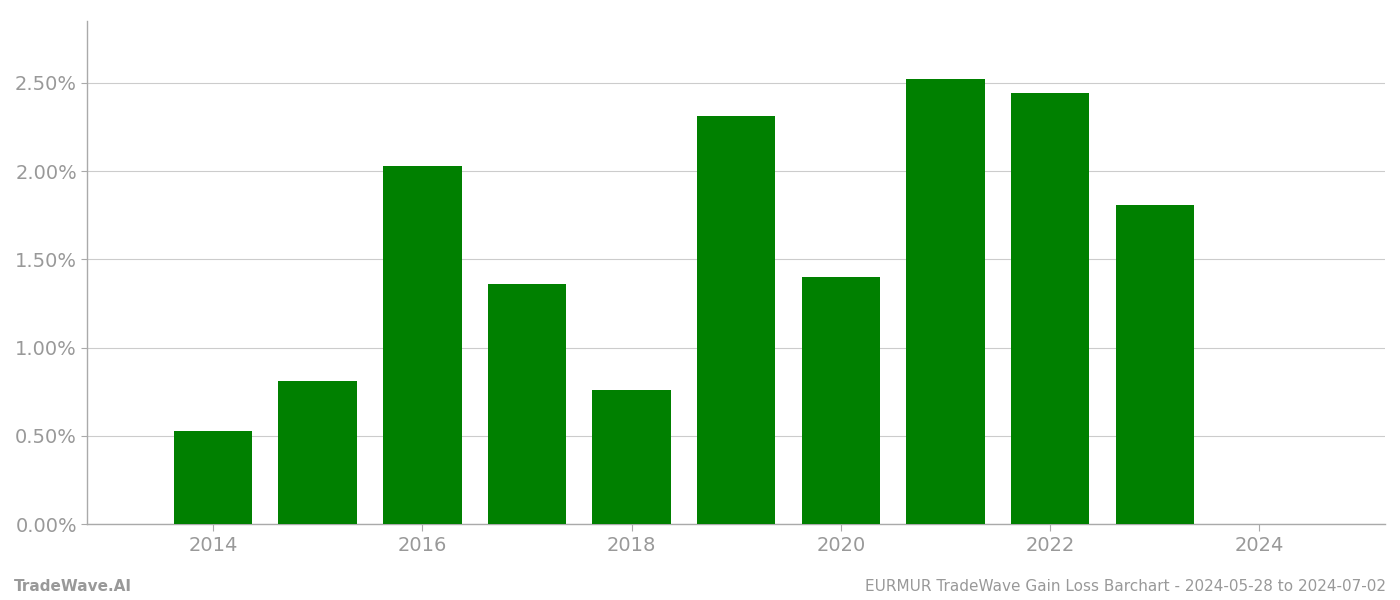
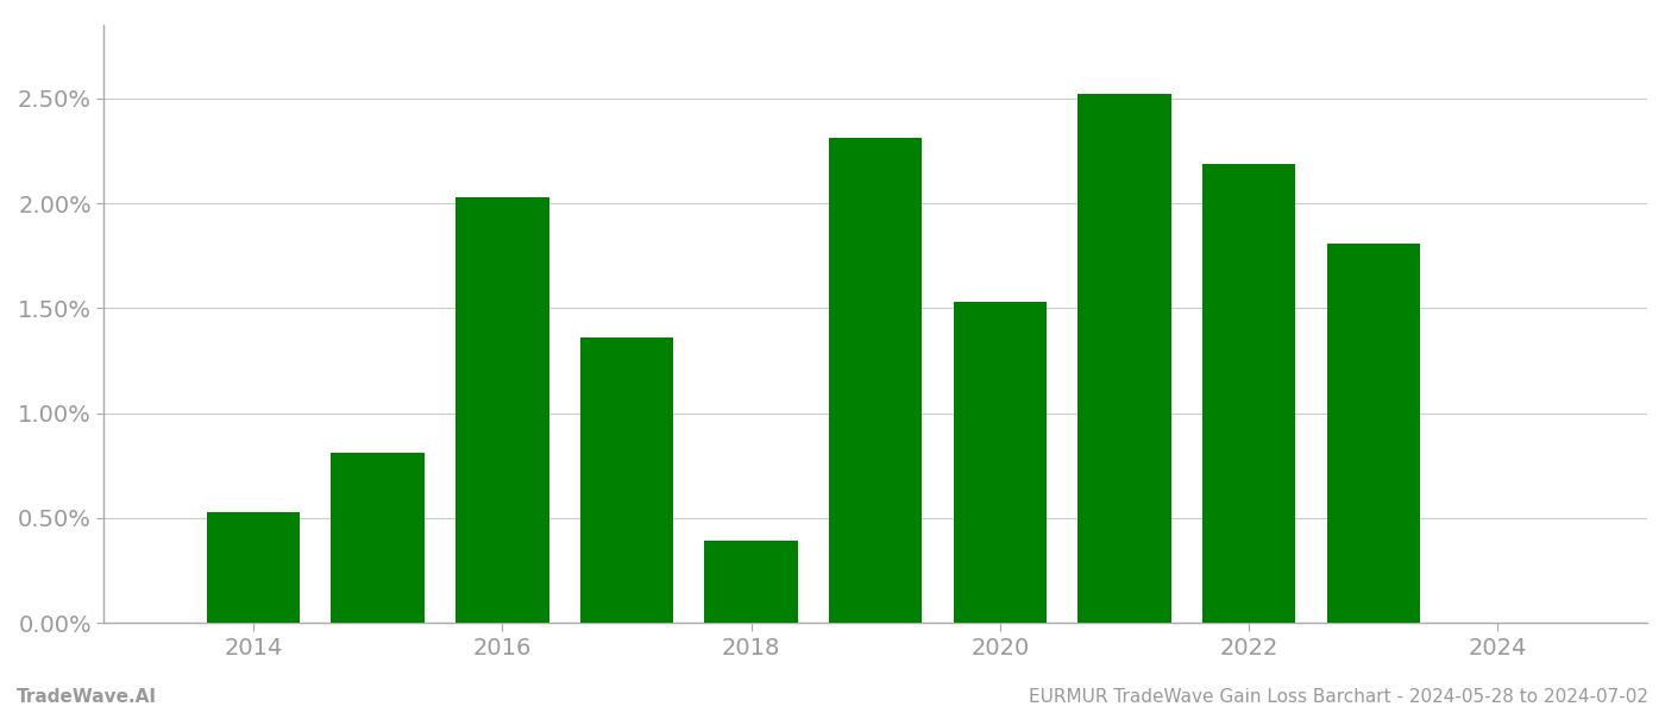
2018: 0.76% -> 0.39%
2020: 1.40% -> 1.53%
2022: 2.44% -> 2.19%
